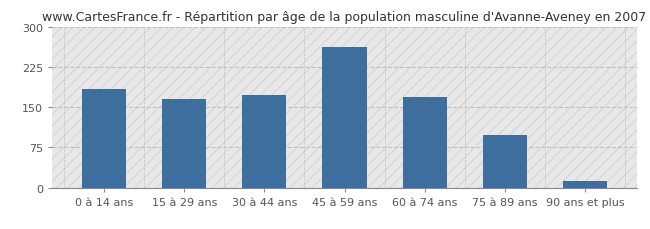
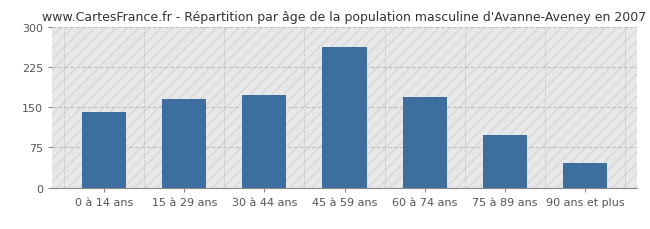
0 à 14 ans: 183 -> 140
90 ans et plus: 13 -> 46
